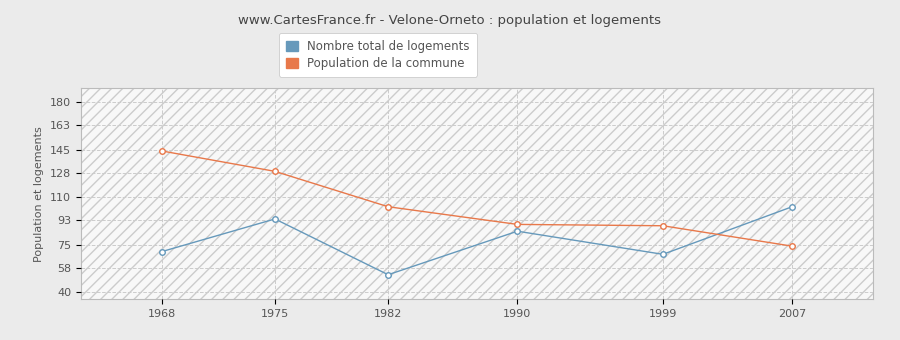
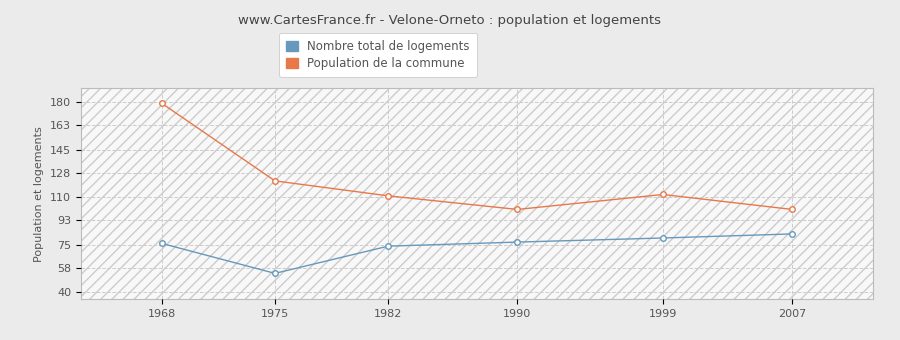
Nombre total de logements/1968: 70 -> 76
Population de la commune/1968: 144 -> 179
Nombre total de logements/1975: 94 -> 54
Population de la commune/1975: 129 -> 122
Nombre total de logements/1982: 53 -> 74
Population de la commune/1982: 103 -> 111
Nombre total de logements/1990: 85 -> 77
Population de la commune/1990: 90 -> 101
Nombre total de logements/1999: 68 -> 80
Population de la commune/1999: 89 -> 112
Nombre total de logements/2007: 103 -> 83
Population de la commune/2007: 74 -> 101
